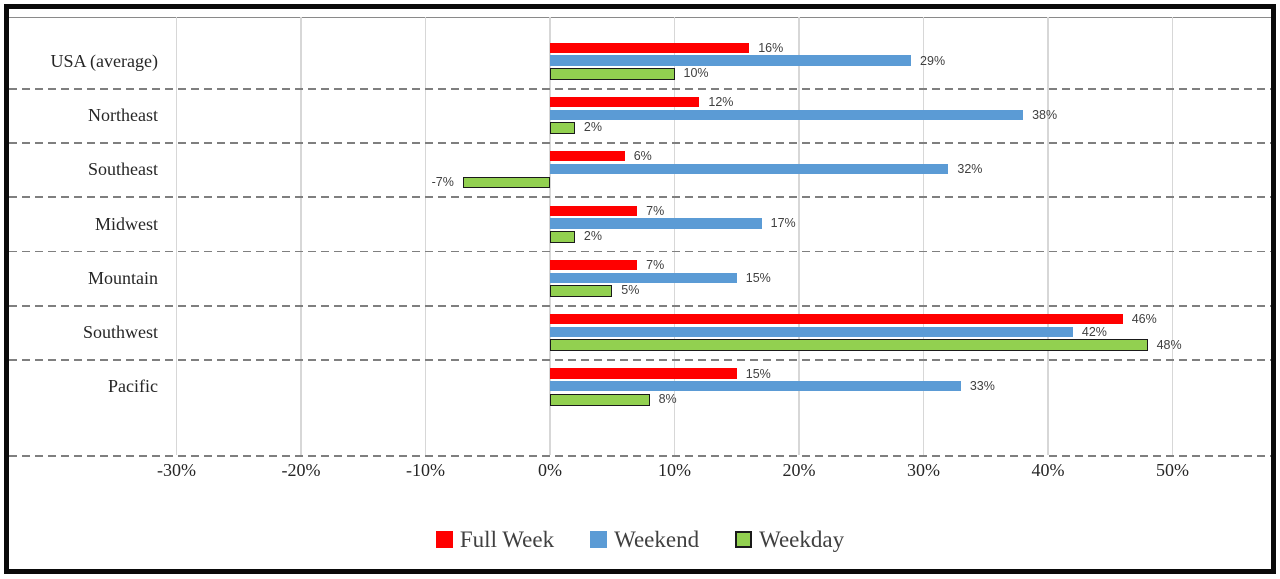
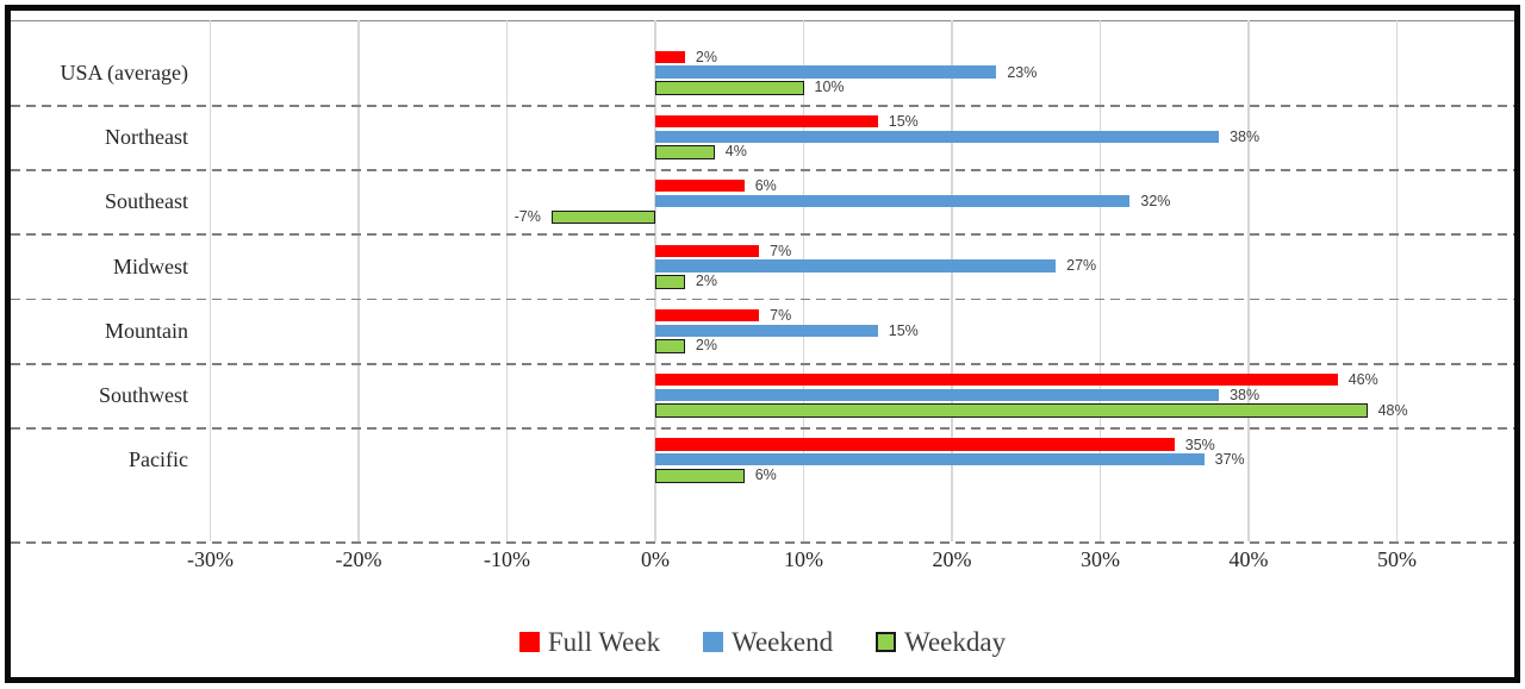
Full Week/USA (average): 16% -> 2%
Weekend/USA (average): 29% -> 23%
Full Week/Northeast: 12% -> 15%
Weekday/Northeast: 2% -> 4%
Weekend/Midwest: 17% -> 27%
Weekday/Mountain: 5% -> 2%
Weekend/Southwest: 42% -> 38%
Full Week/Pacific: 15% -> 35%
Weekend/Pacific: 33% -> 37%
Weekday/Pacific: 8% -> 6%
